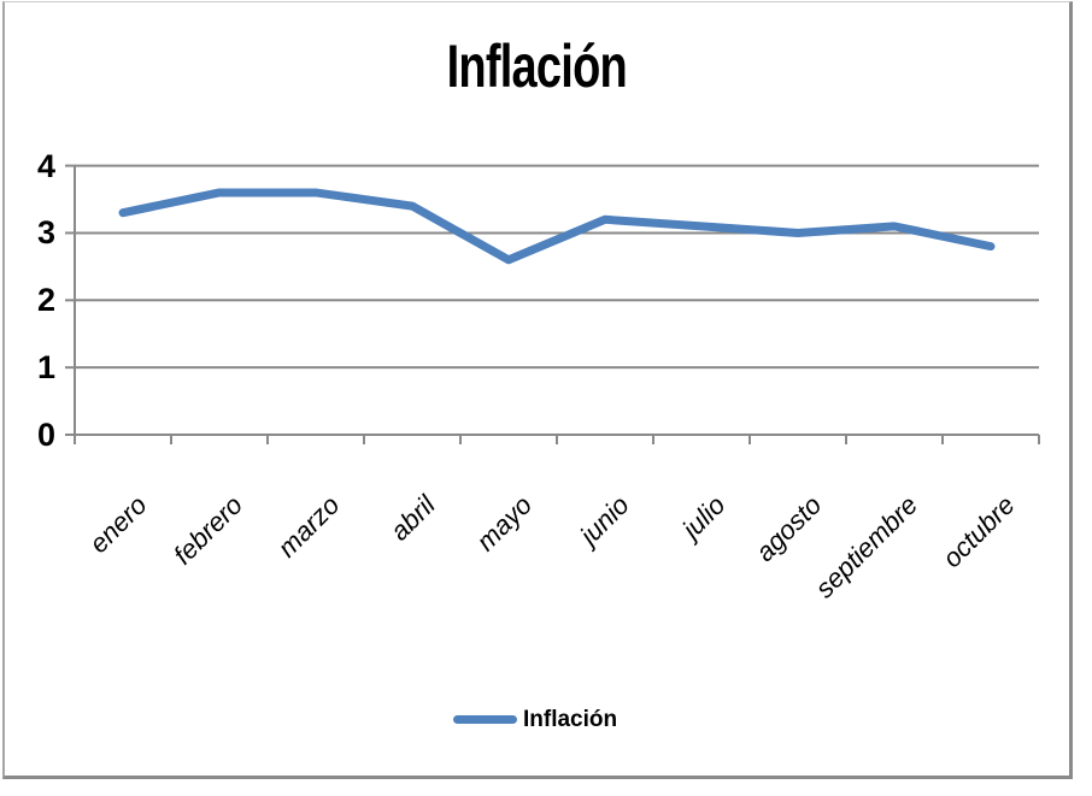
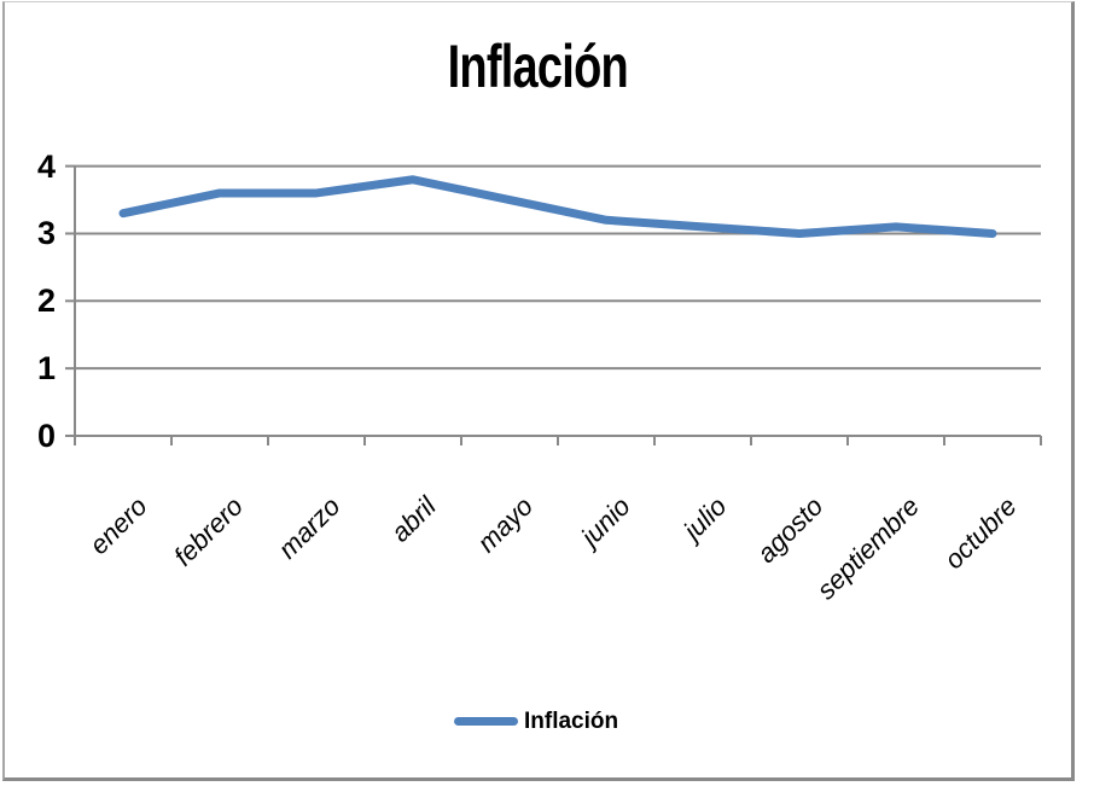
abril: 3.4 -> 3.8
mayo: 2.6 -> 3.5
octubre: 2.8 -> 3.0
